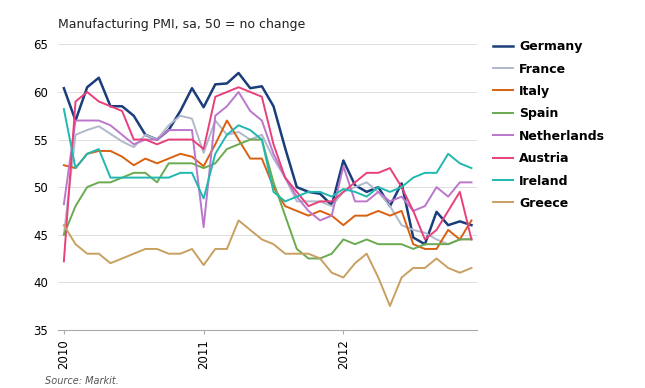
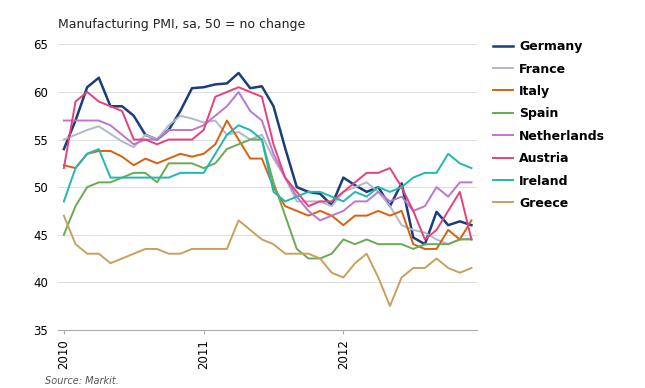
Germany/2010: 60.4 -> 54.0
France/2010: 45.0 -> 55.0
Netherlands/2010: 48.2 -> 57.0
Austria/2010: 42.2 -> 52.0
Ireland/2010: 58.2 -> 48.5
Greece/2010: 46.0 -> 47.0
Germany/2011: 58.4 -> 60.5
France/2011: 53.6 -> 56.8
Italy/2011: 52.2 -> 53.5
Netherlands/2011: 45.8 -> 56.5
Austria/2011: 54.0 -> 56.0
Ireland/2011: 48.8 -> 51.5
Greece/2011: 41.8 -> 43.5
Germany/2012: 52.8 -> 51.0
Netherlands/2012: 52.2 -> 47.5
Ireland/2012: 49.8 -> 48.5
